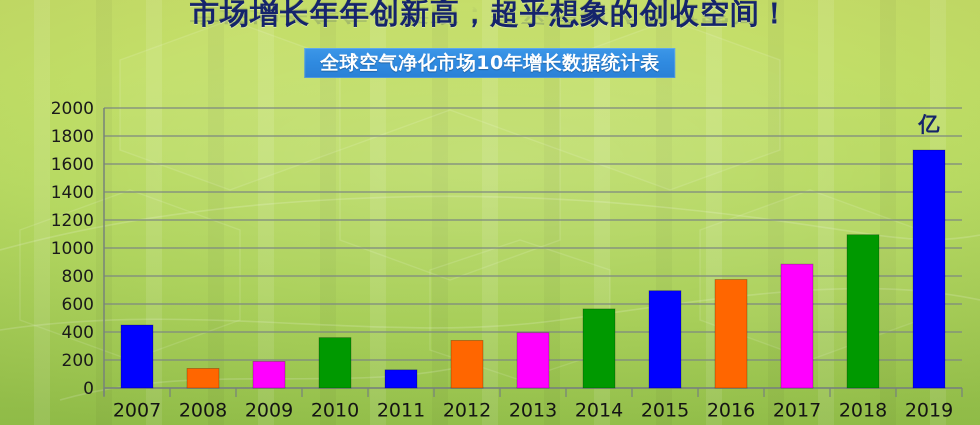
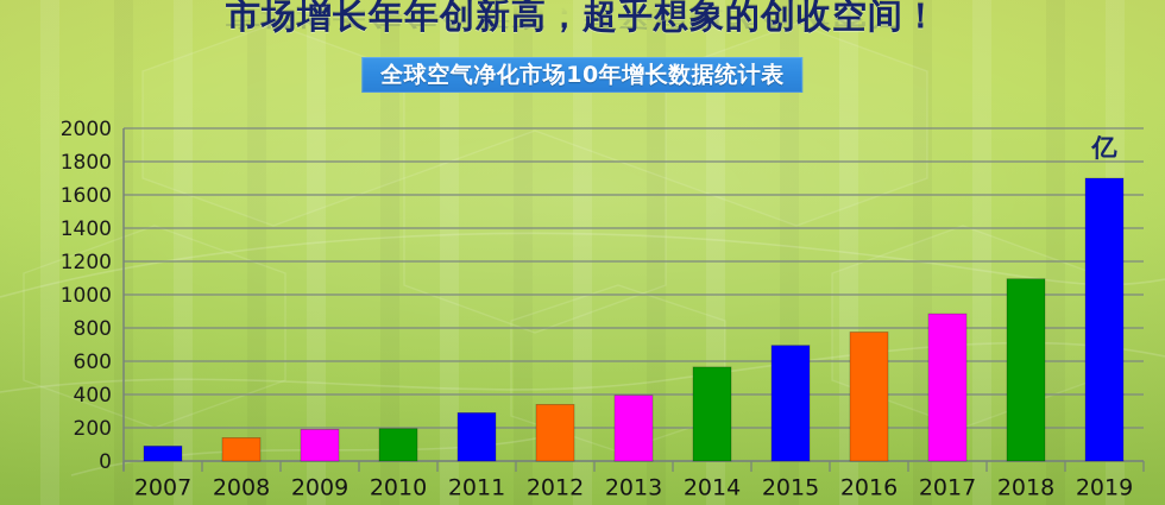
2007: 450 -> 90
2010: 360 -> 200
2011: 130 -> 290
